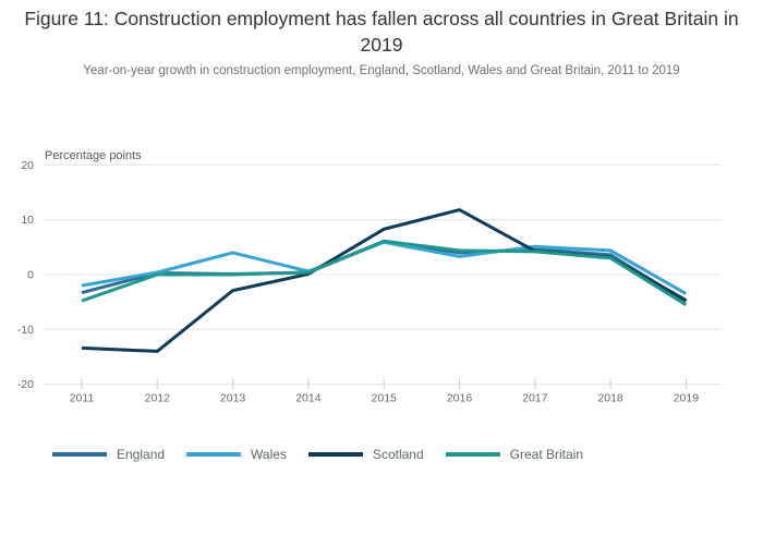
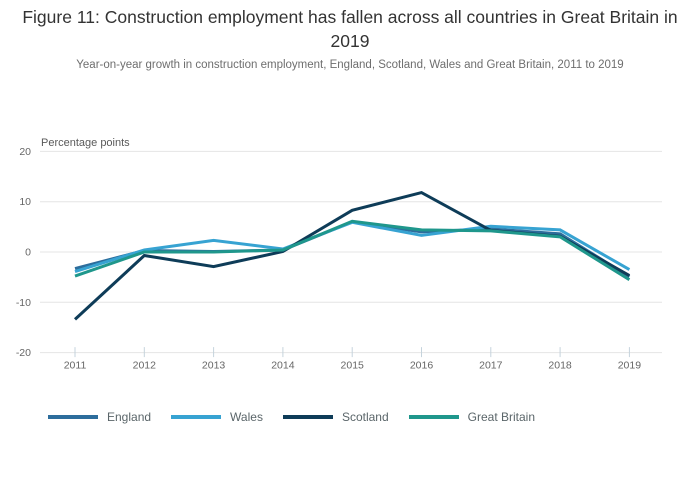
Wales/2011: -2 -> -4
Scotland/2012: -14 -> -1
Wales/2013: 4 -> 2
